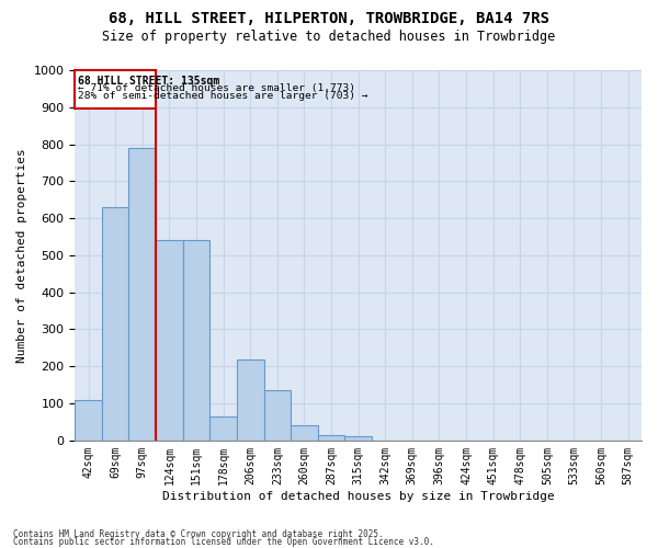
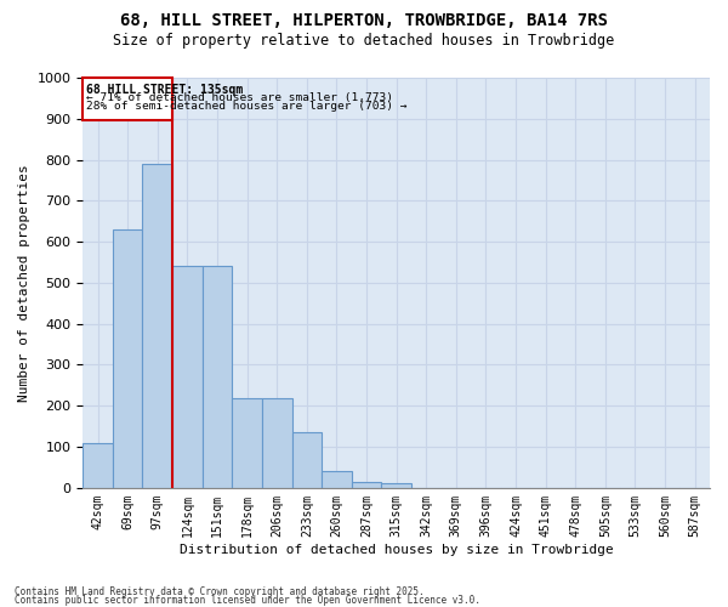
178sqm: 65 -> 220
